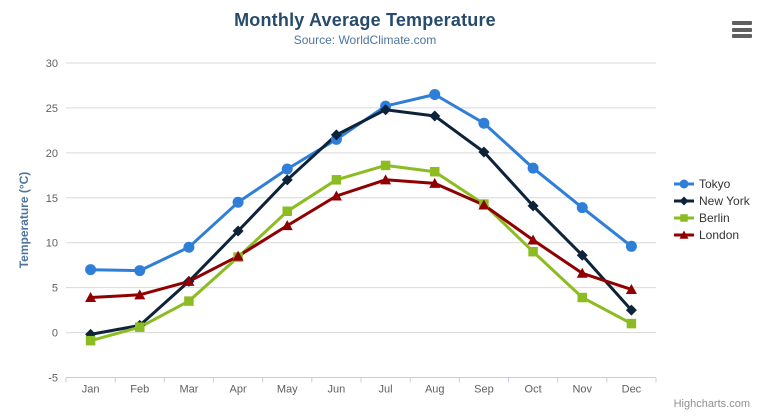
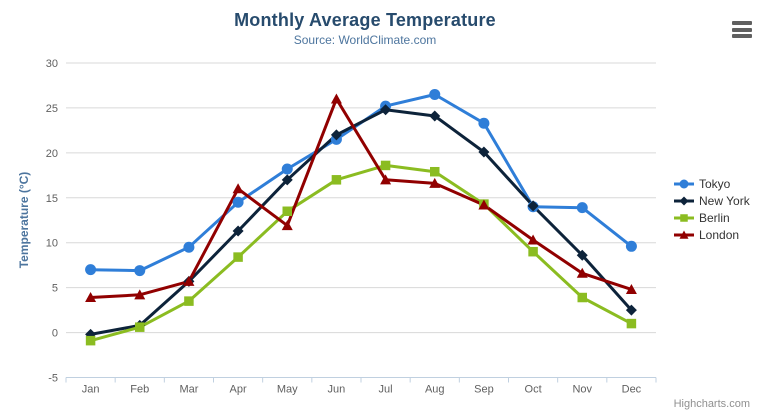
London/Apr: 8 -> 16
London/Jun: 15 -> 26
Tokyo/Oct: 18 -> 14
